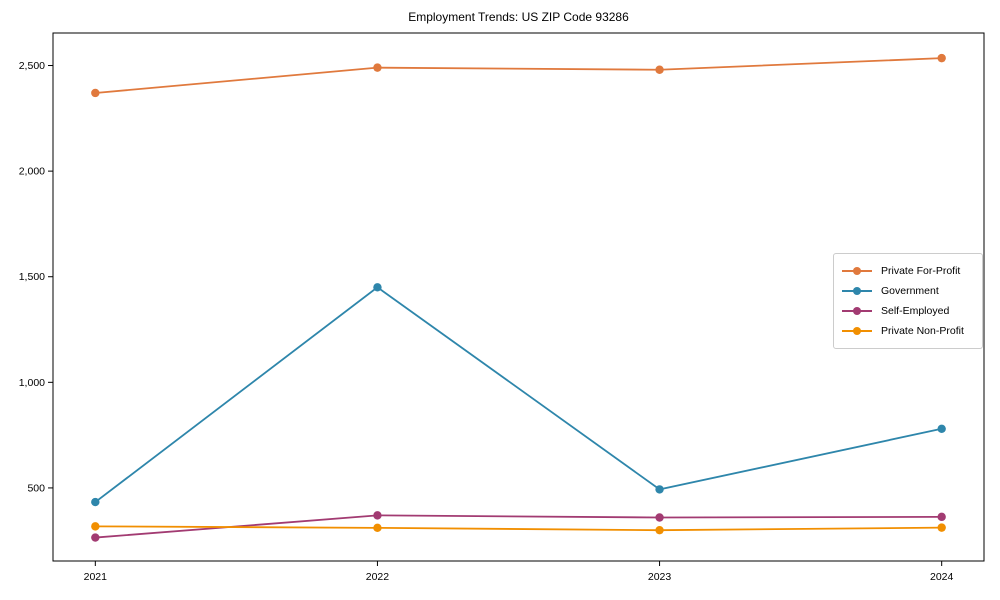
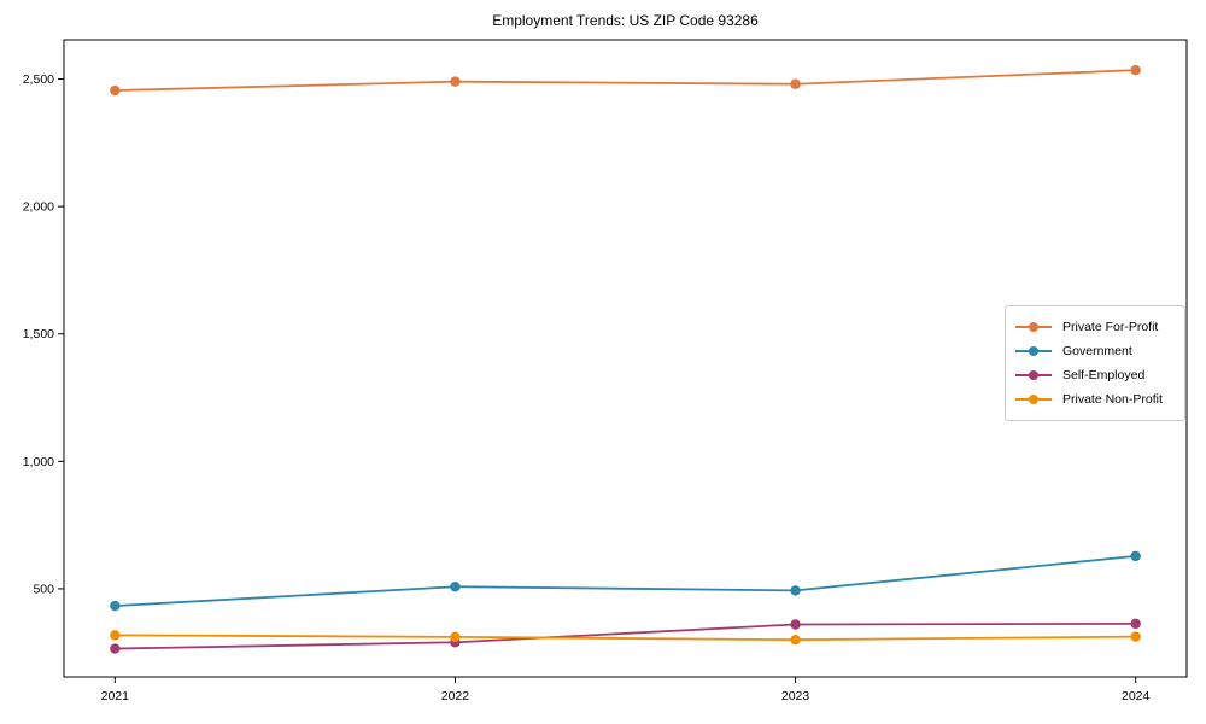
Private For-Profit/2021: 2370 -> 2460
Government/2022: 1450 -> 510
Self-Employed/2022: 370 -> 290
Government/2024: 780 -> 630
